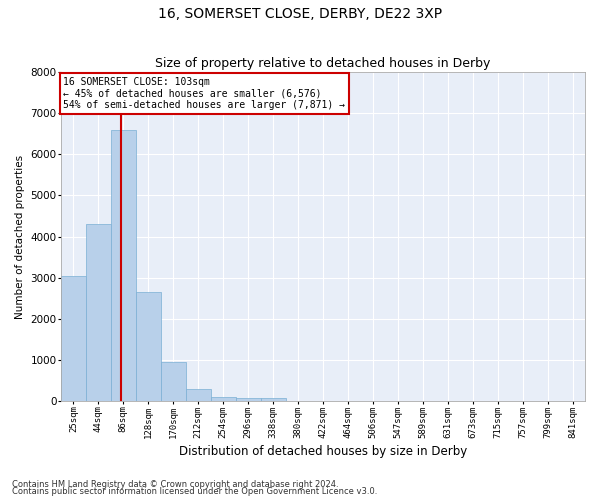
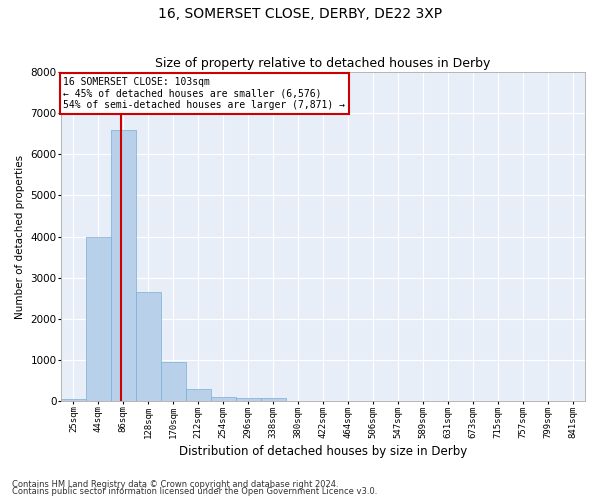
25sqm: 3050 -> 60
44sqm: 4300 -> 4000
